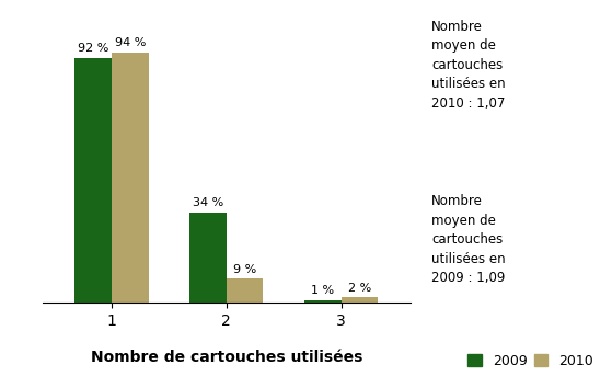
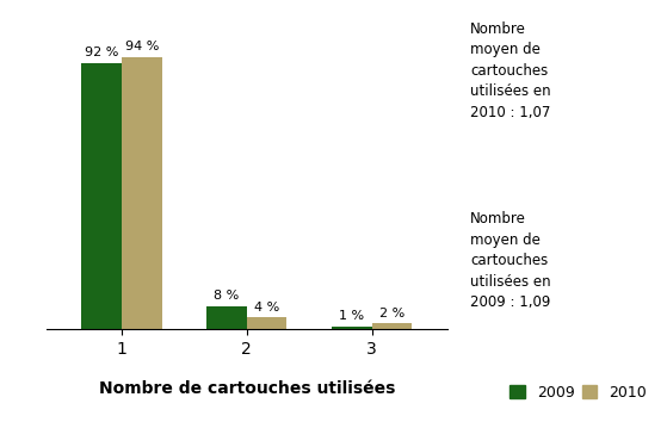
2009/2: 34 -> 8
2010/2: 9 -> 4
